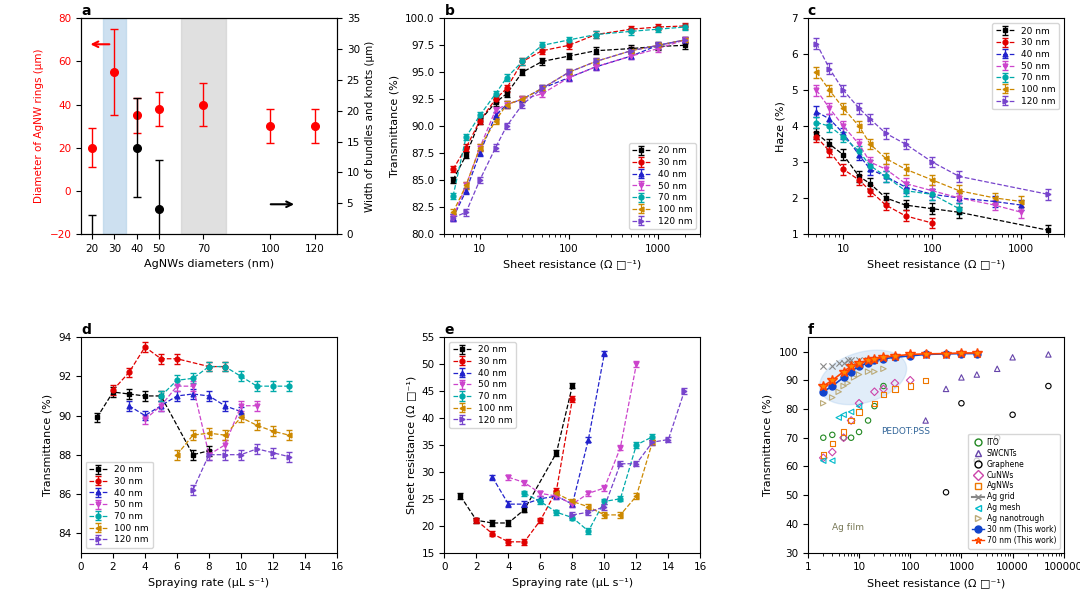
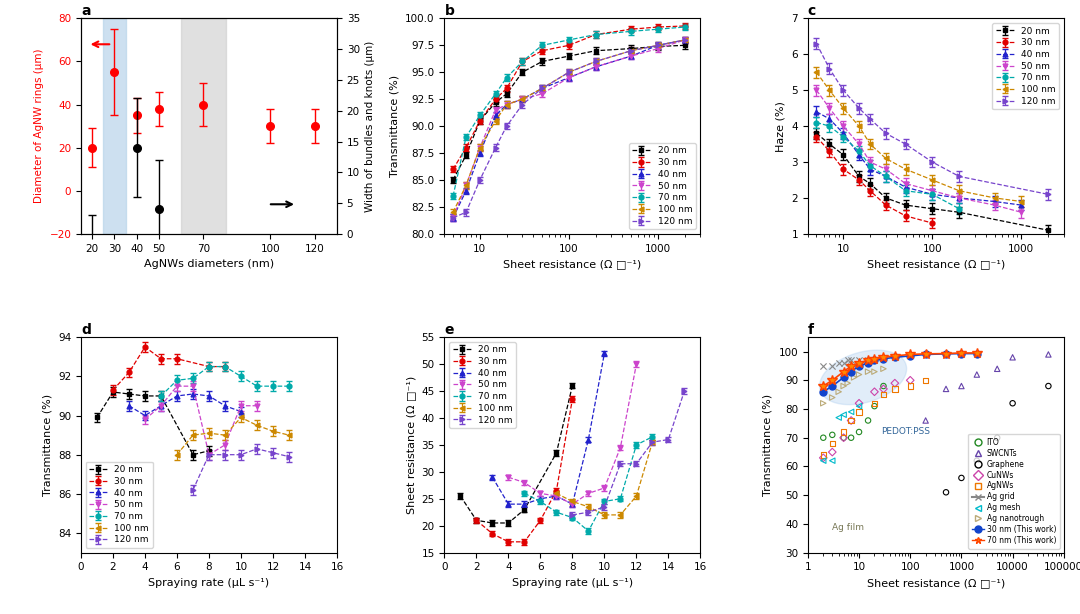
f/SWCNTs/1000: 91 -> 88
f/Graphene/1000: 82 -> 56
f/Graphene/10000: 78 -> 82
